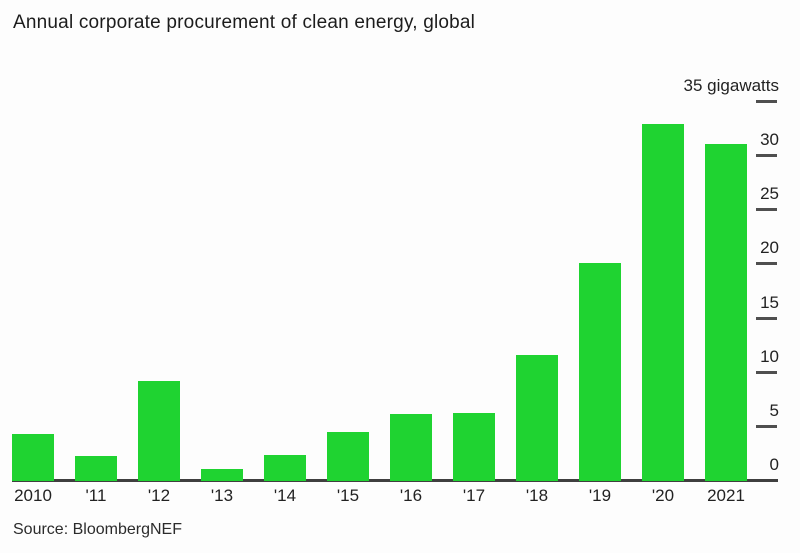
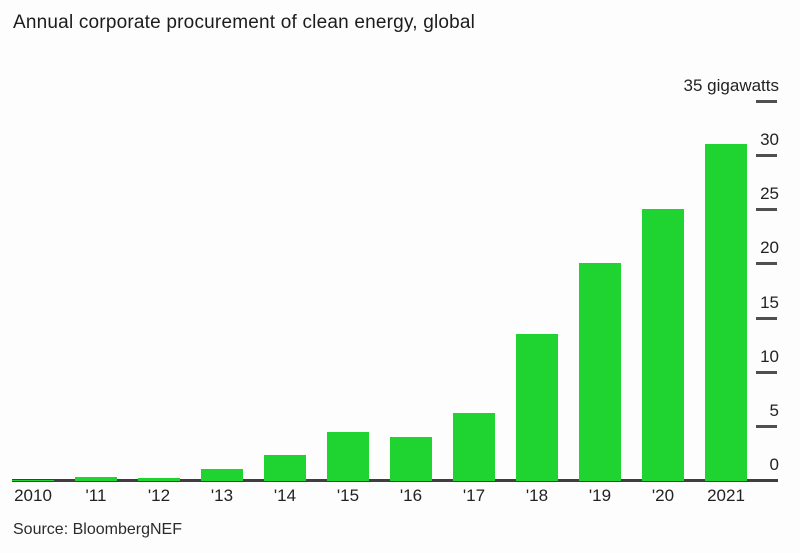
2010: 4.3 -> 0.1
'11: 2.3 -> 0.4
'12: 9.2 -> 0.3
'16: 6.2 -> 4.1
'18: 11.6 -> 13.6
'20: 33.0 -> 25.1
